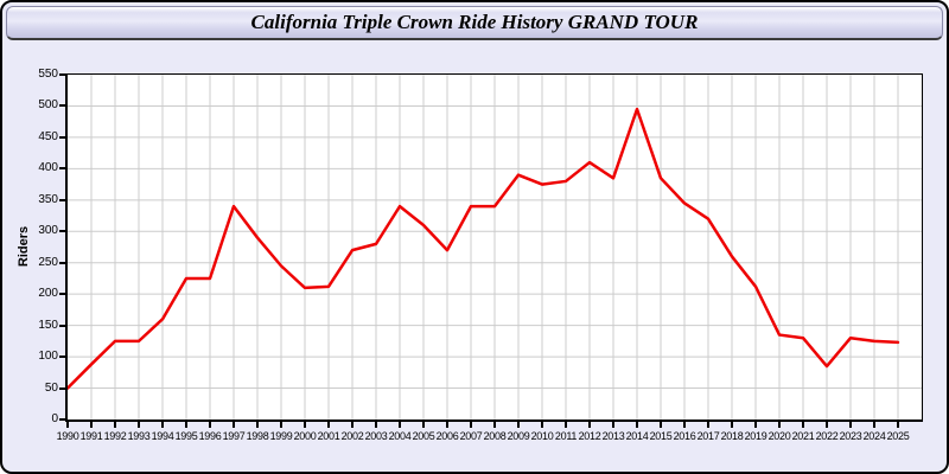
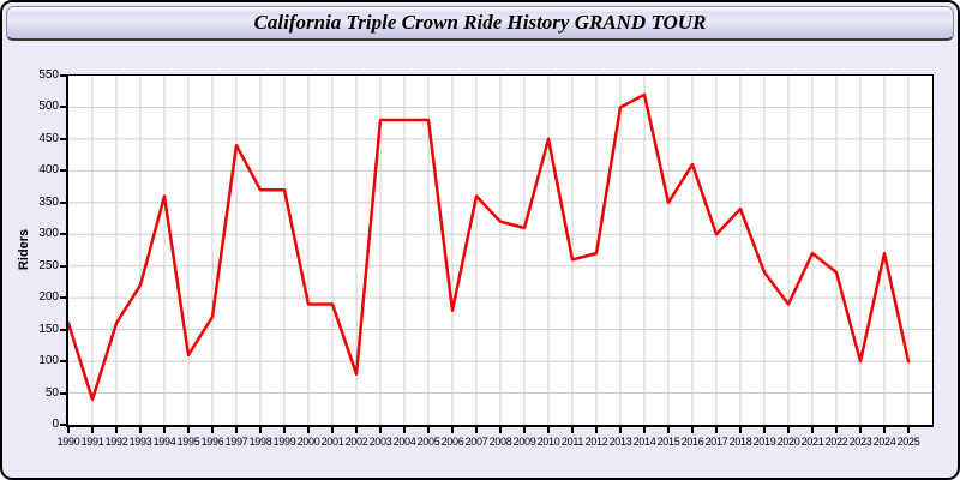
1990: 50 -> 160
1991: 90 -> 40
1992: 120 -> 160
1993: 120 -> 220
1994: 160 -> 360
1995: 220 -> 110
1996: 220 -> 170
1997: 340 -> 440
1998: 290 -> 370
1999: 240 -> 370
2000: 210 -> 190
2001: 210 -> 190
2002: 270 -> 80
2003: 280 -> 480
2004: 340 -> 480
2005: 310 -> 480
2006: 270 -> 180
2007: 340 -> 360
2008: 340 -> 320
2009: 390 -> 310
2010: 380 -> 450
2011: 380 -> 260
2012: 410 -> 270
2013: 380 -> 500
2014: 500 -> 520
2015: 380 -> 350
2016: 340 -> 410
2017: 320 -> 300
2018: 260 -> 340
2019: 210 -> 240
2020: 140 -> 190
2021: 130 -> 270
2022: 80 -> 240
2023: 130 -> 100
2024: 120 -> 270
2025: 120 -> 100
